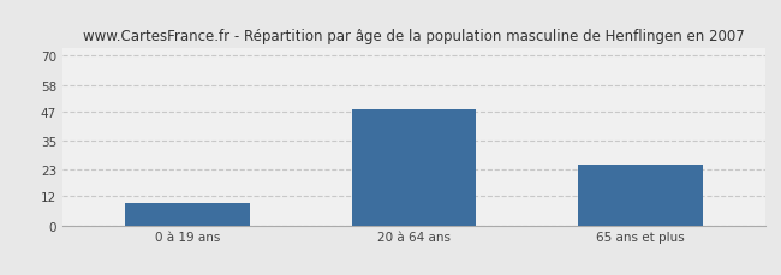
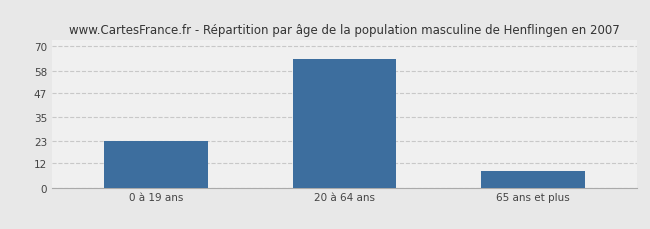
0 à 19 ans: 9 -> 23
20 à 64 ans: 48 -> 64
65 ans et plus: 25 -> 8
